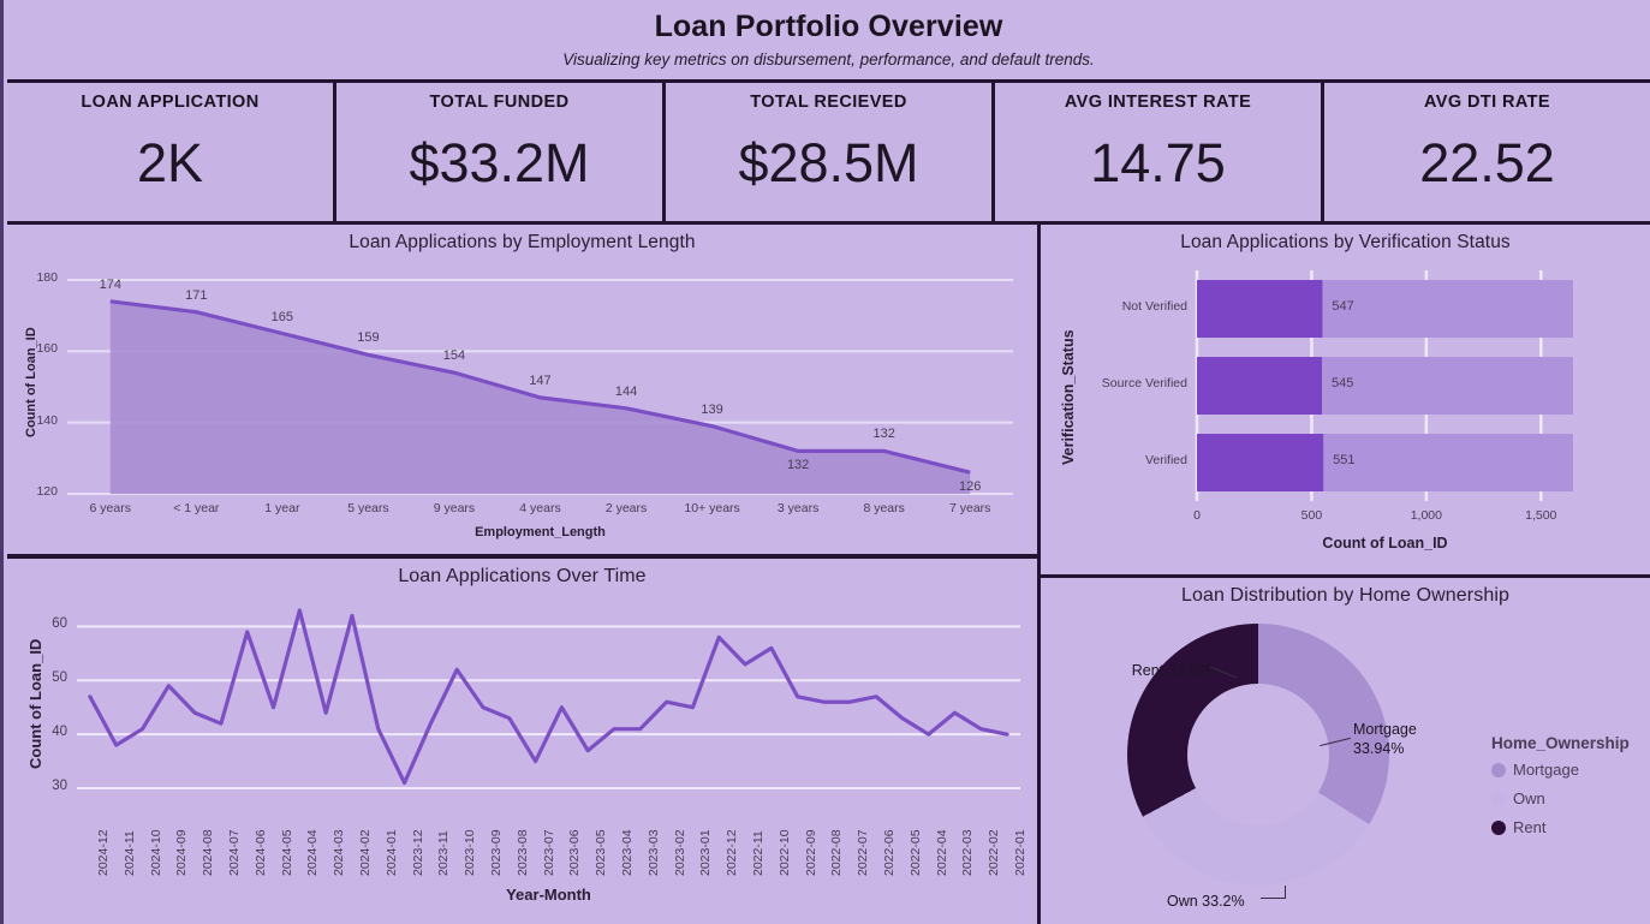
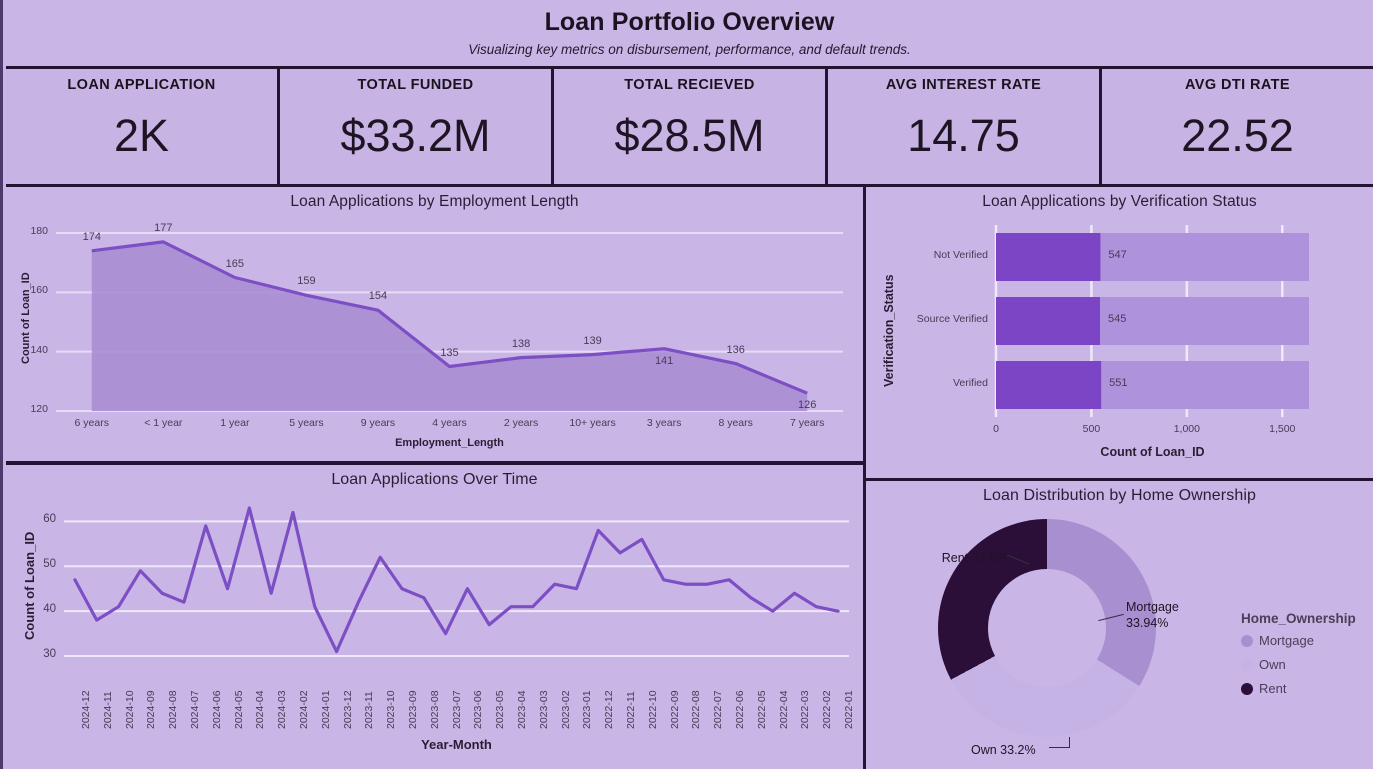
Loan Applications by Employment Length/< 1 year: 171 -> 177
Loan Applications by Employment Length/4 years: 147 -> 135
Loan Applications by Employment Length/2 years: 144 -> 138
Loan Applications by Employment Length/3 years: 132 -> 141
Loan Applications by Employment Length/8 years: 132 -> 136
